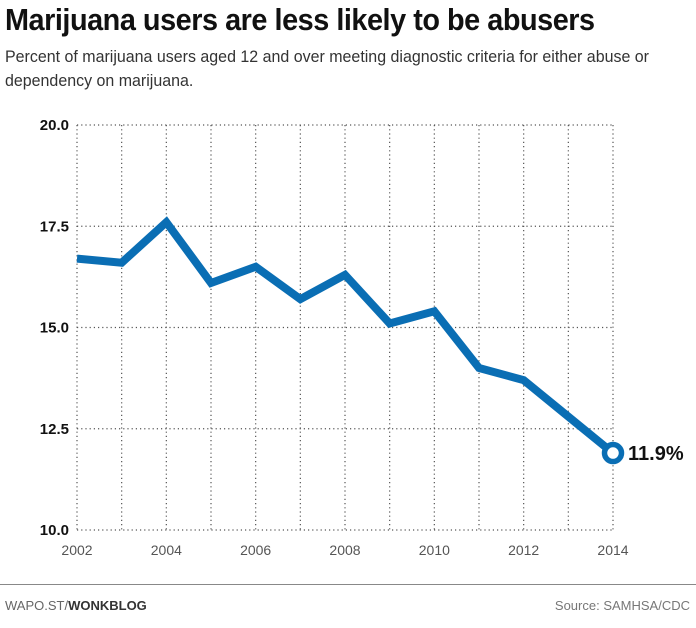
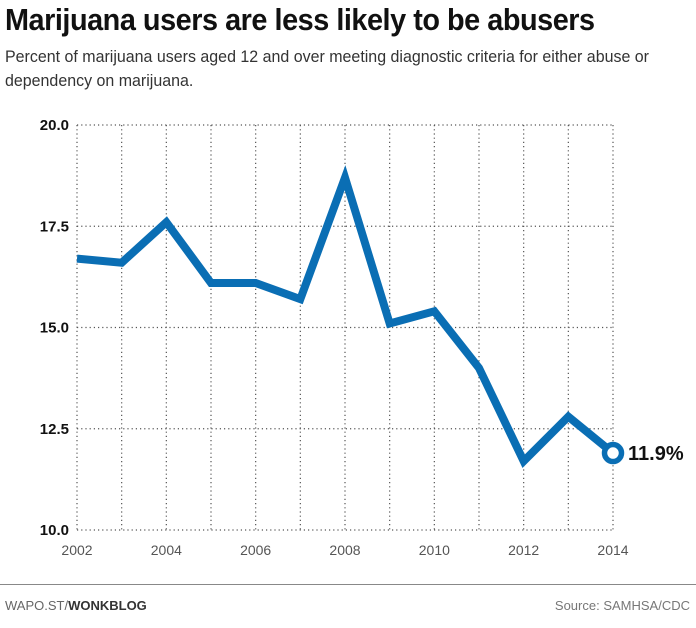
2006: 16.5 -> 16.1
2008: 16.3 -> 18.7
2012: 13.7 -> 11.7
